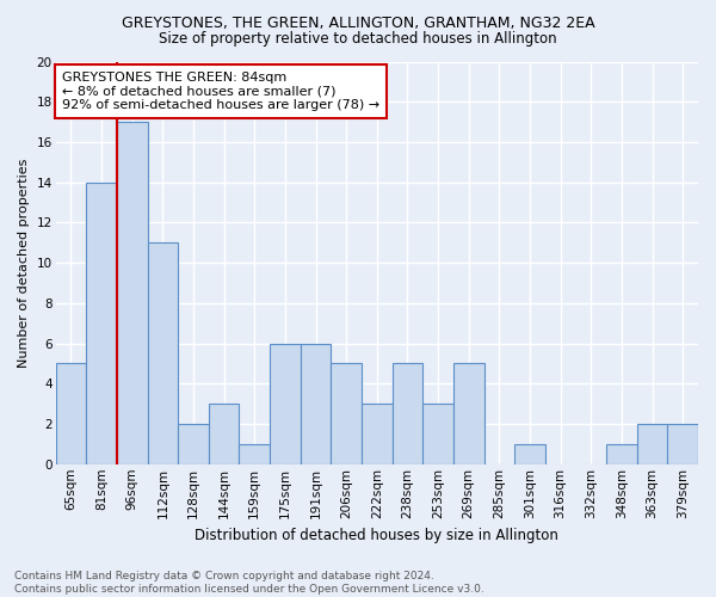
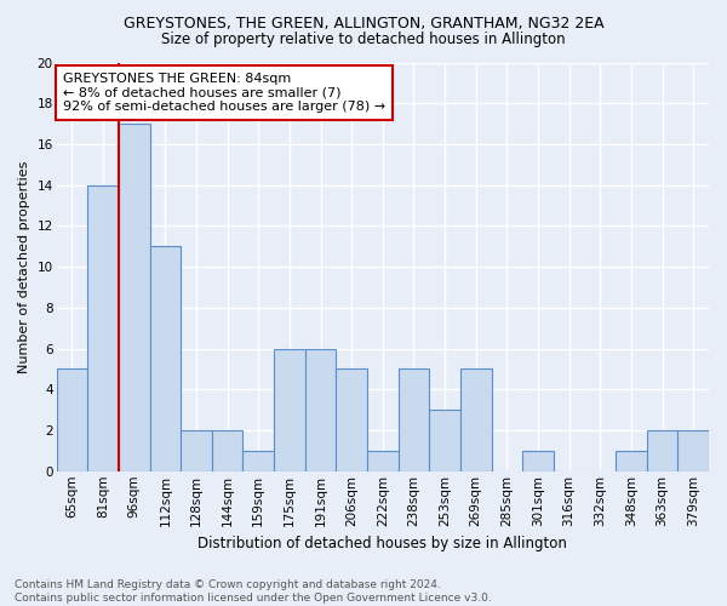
144sqm: 3 -> 2
222sqm: 3 -> 1
